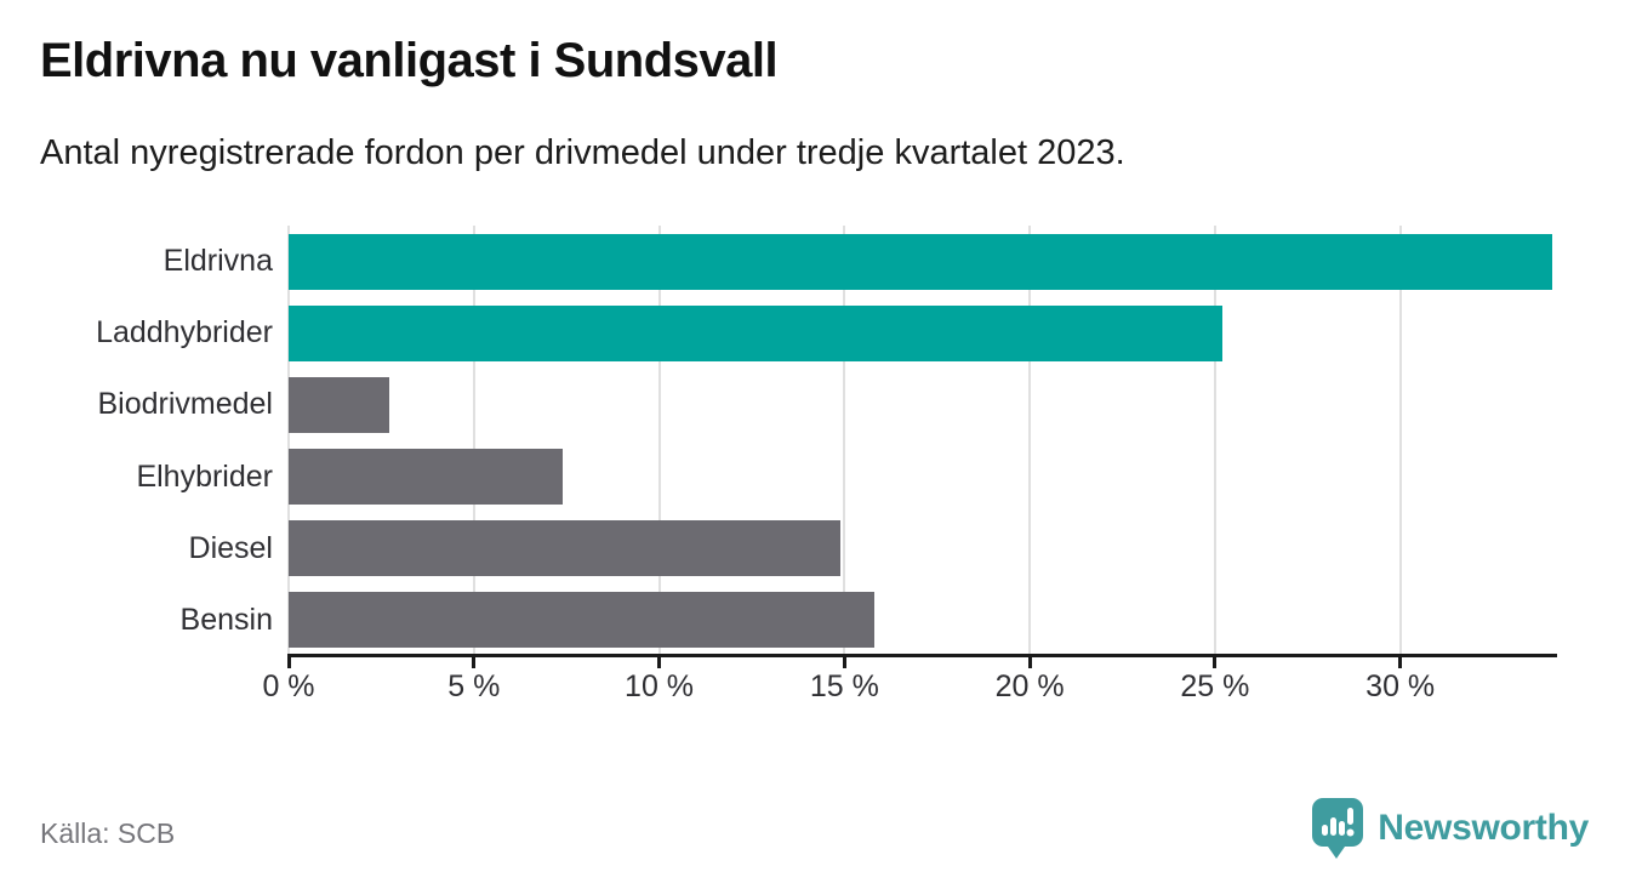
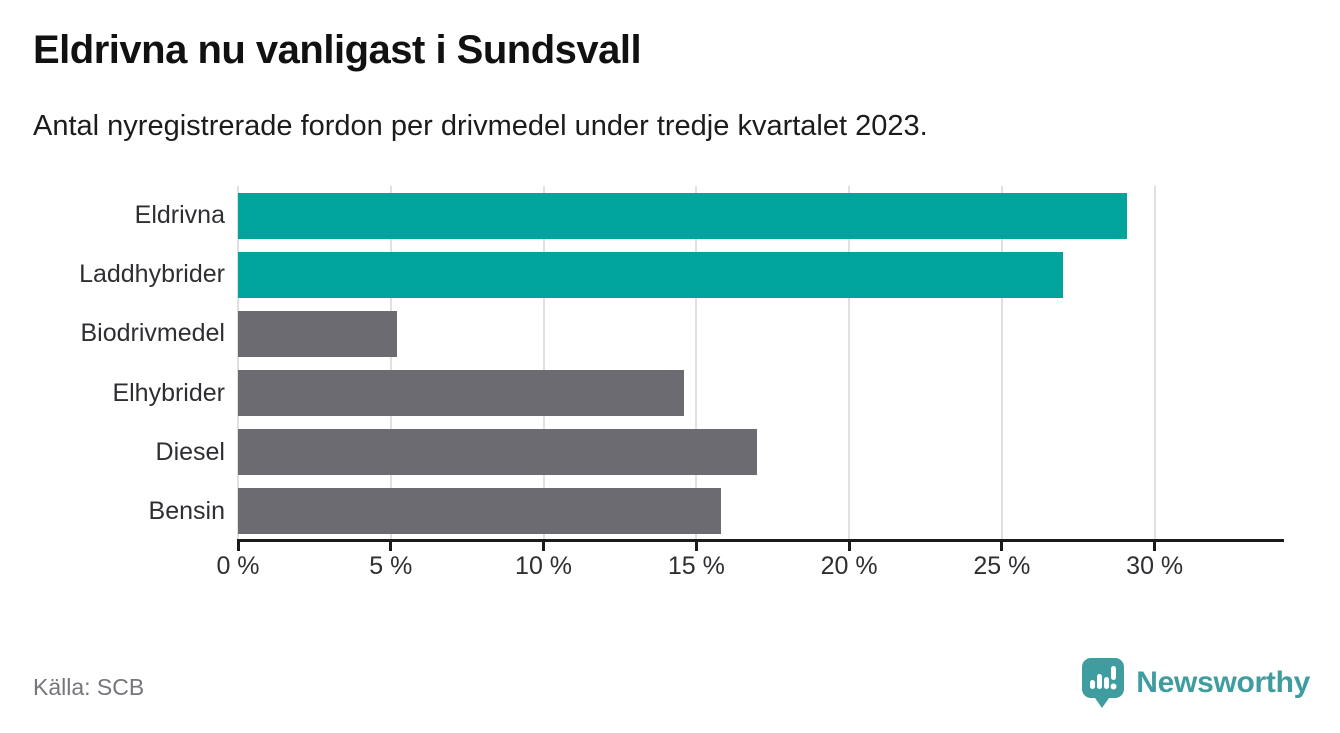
Eldrivna: 34.1% -> 29.1%
Laddhybrider: 25.2% -> 27.0%
Biodrivmedel: 2.7% -> 5.2%
Elhybrider: 7.4% -> 14.6%
Diesel: 14.9% -> 17.0%
